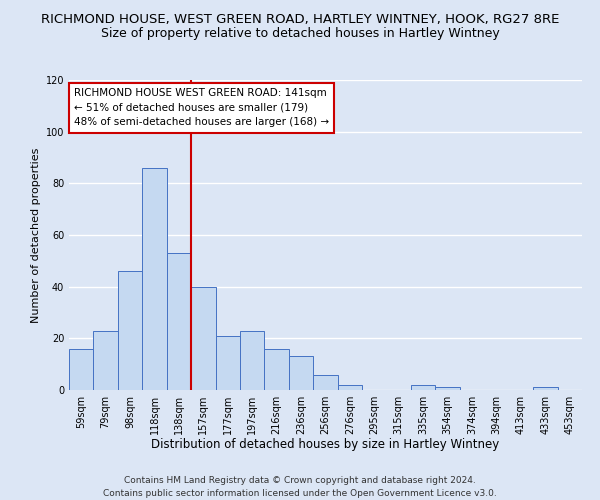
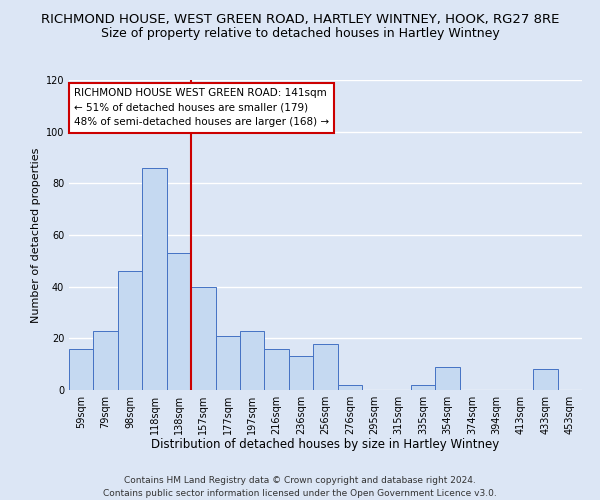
256sqm: 6 -> 18
354sqm: 1 -> 9
433sqm: 1 -> 8
